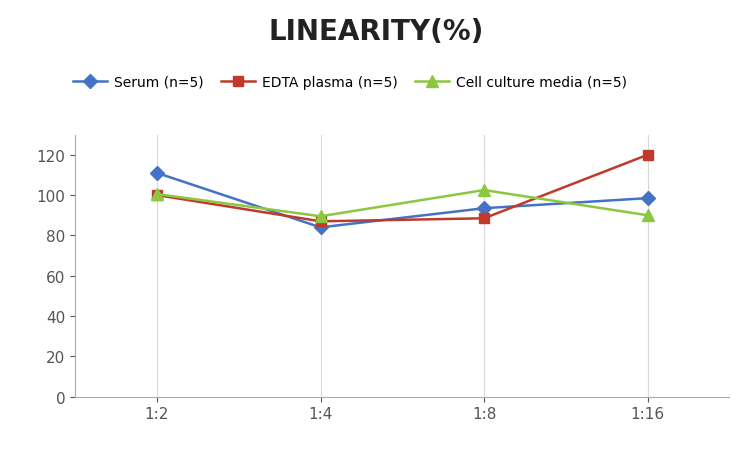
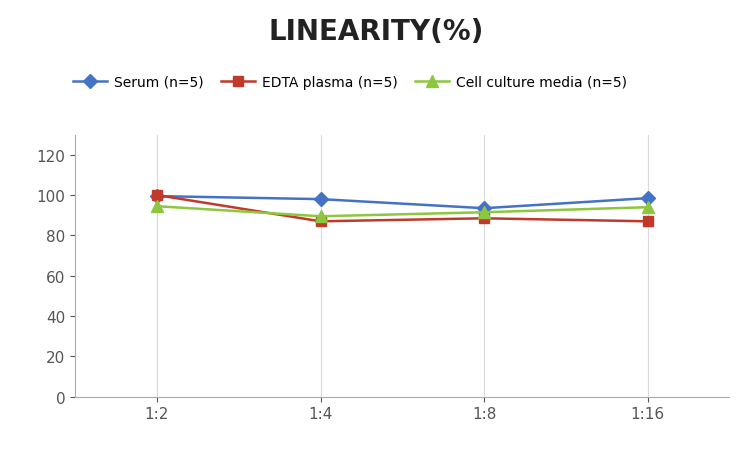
Serum (n=5)/1:2: 111.0 -> 99.5
Cell culture media (n=5)/1:2: 100.5 -> 94.5
Serum (n=5)/1:4: 84.0 -> 98.0
Cell culture media (n=5)/1:8: 102.5 -> 91.5
EDTA plasma (n=5)/1:16: 120.0 -> 87.0
Cell culture media (n=5)/1:16: 90.0 -> 94.0
